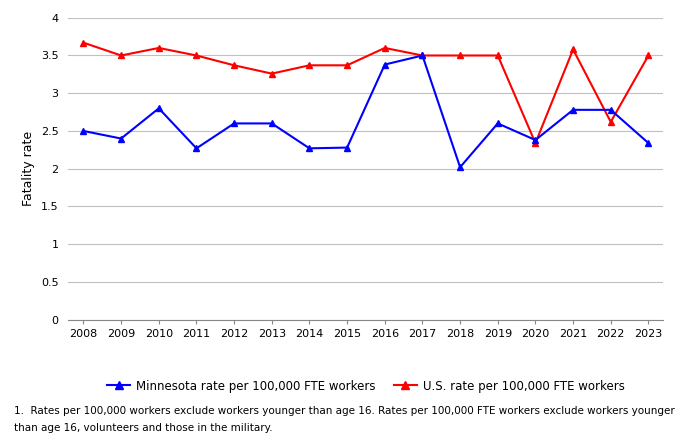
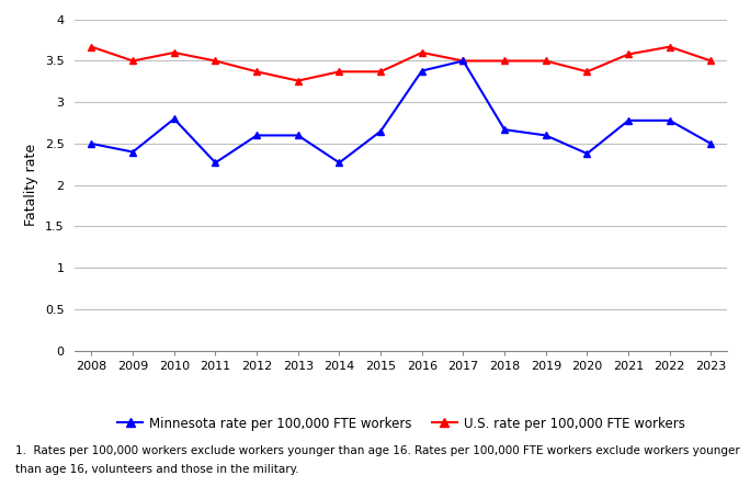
Minnesota rate per 100,000 FTE workers/2015: 2.28 -> 2.65
Minnesota rate per 100,000 FTE workers/2018: 2.02 -> 2.67
U.S. rate per 100,000 FTE workers/2020: 2.34 -> 3.37
U.S. rate per 100,000 FTE workers/2022: 2.62 -> 3.67
Minnesota rate per 100,000 FTE workers/2023: 2.34 -> 2.50
